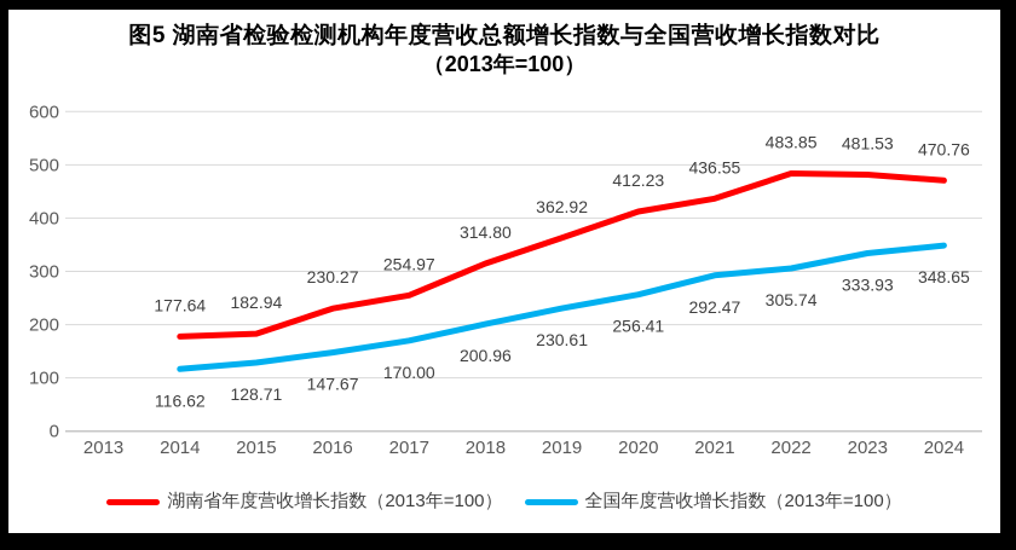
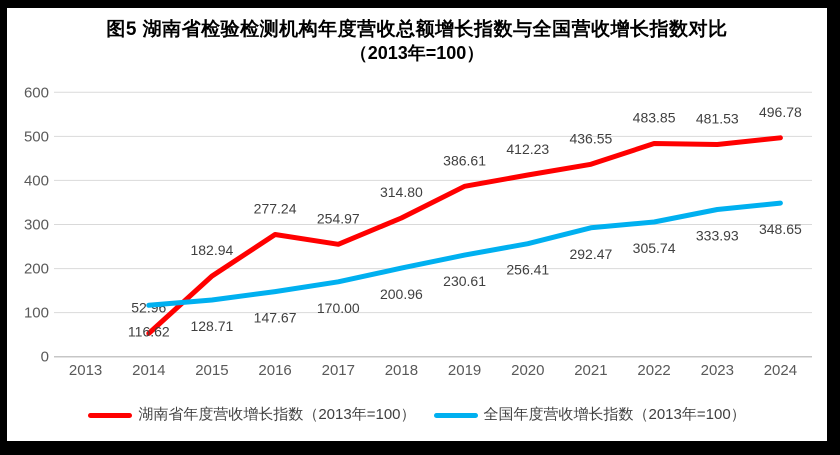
湖南省年度营收增长指数（2013年=100）/2014: 177.64 -> 52.96
湖南省年度营收增长指数（2013年=100）/2016: 230.27 -> 277.24
湖南省年度营收增长指数（2013年=100）/2019: 362.92 -> 386.61
湖南省年度营收增长指数（2013年=100）/2024: 470.76 -> 496.78
